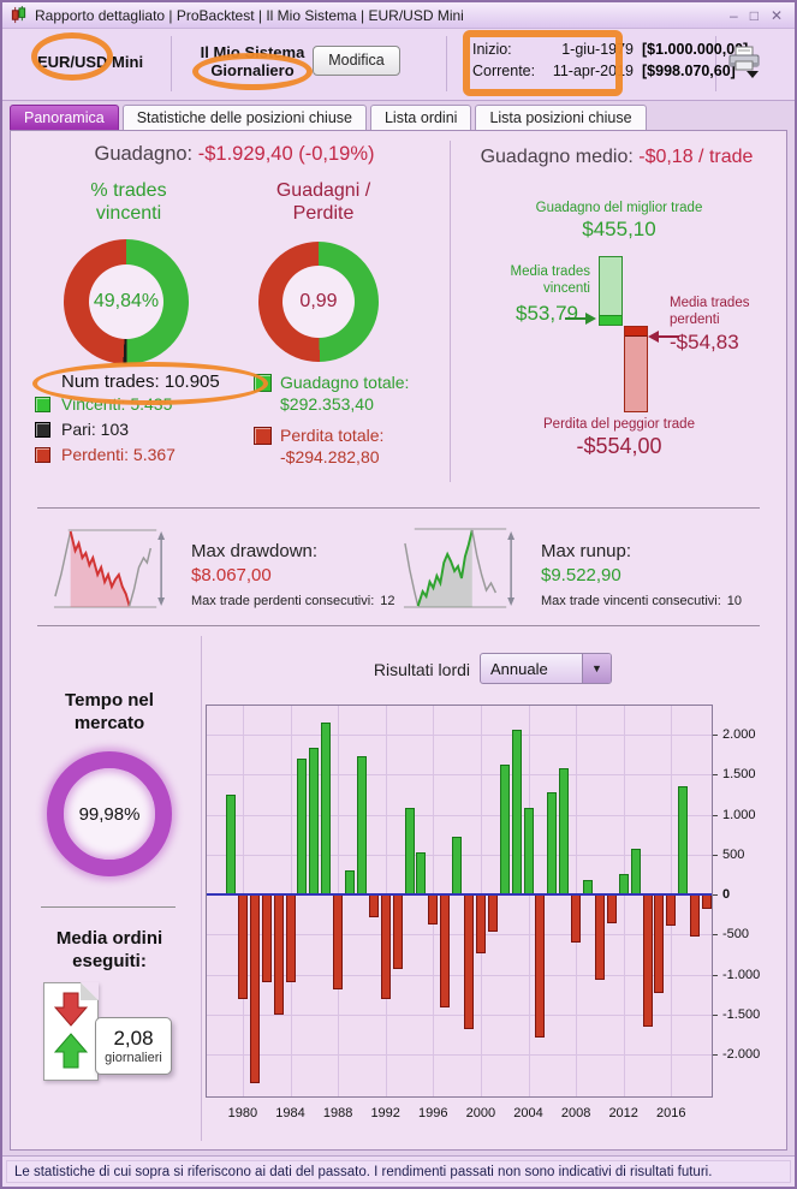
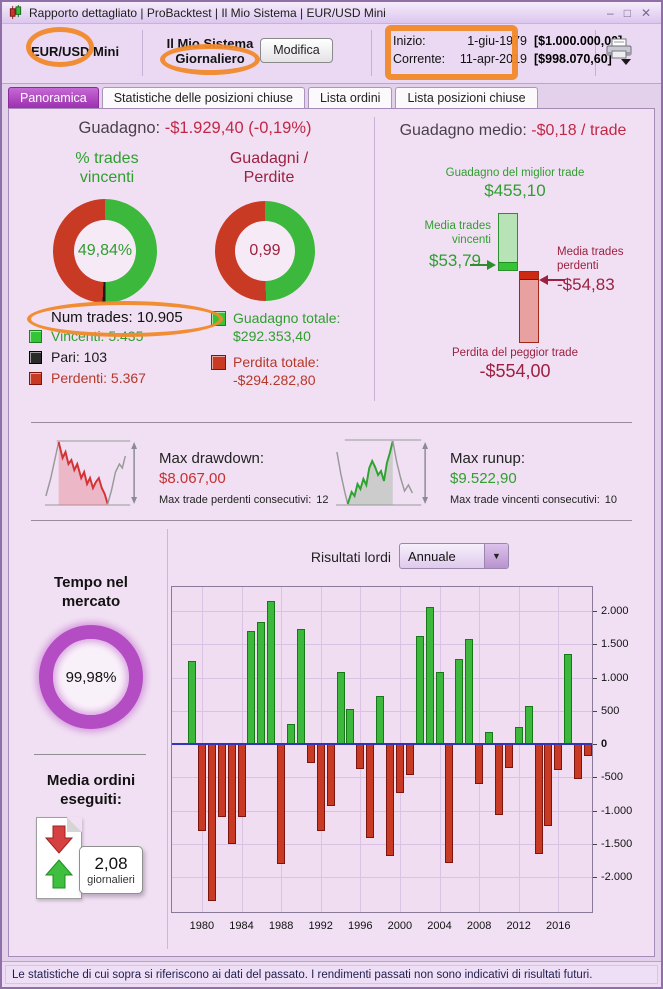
1988: -1200 -> -1800
